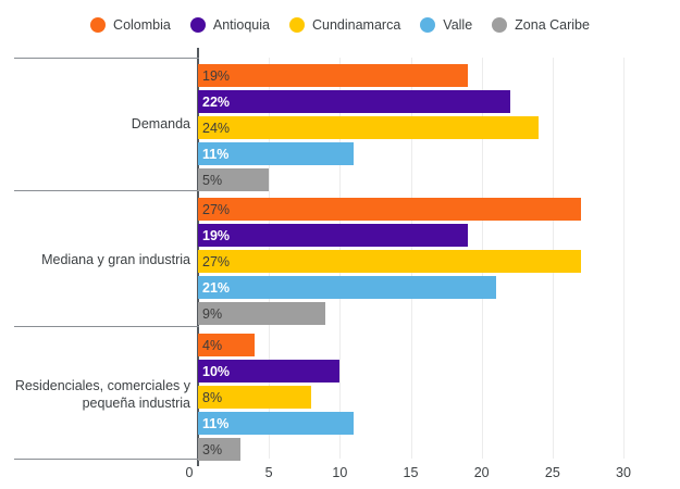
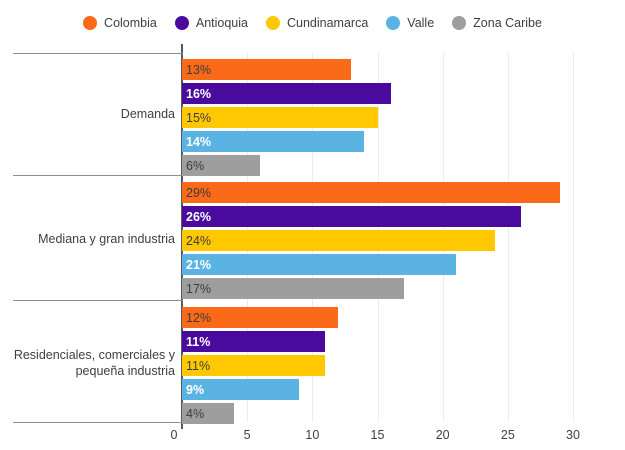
Colombia/Demanda: 19% -> 13%
Antioquia/Demanda: 22% -> 16%
Cundinamarca/Demanda: 24% -> 15%
Valle/Demanda: 11% -> 14%
Zona Caribe/Demanda: 5% -> 6%
Colombia/Mediana y gran industria: 27% -> 29%
Antioquia/Mediana y gran industria: 19% -> 26%
Cundinamarca/Mediana y gran industria: 27% -> 24%
Zona Caribe/Mediana y gran industria: 9% -> 17%
Colombia/Residenciales, comerciales y pequeña industria: 4% -> 12%
Antioquia/Residenciales, comerciales y pequeña industria: 10% -> 11%
Cundinamarca/Residenciales, comerciales y pequeña industria: 8% -> 11%
Valle/Residenciales, comerciales y pequeña industria: 11% -> 9%
Zona Caribe/Residenciales, comerciales y pequeña industria: 3% -> 4%
